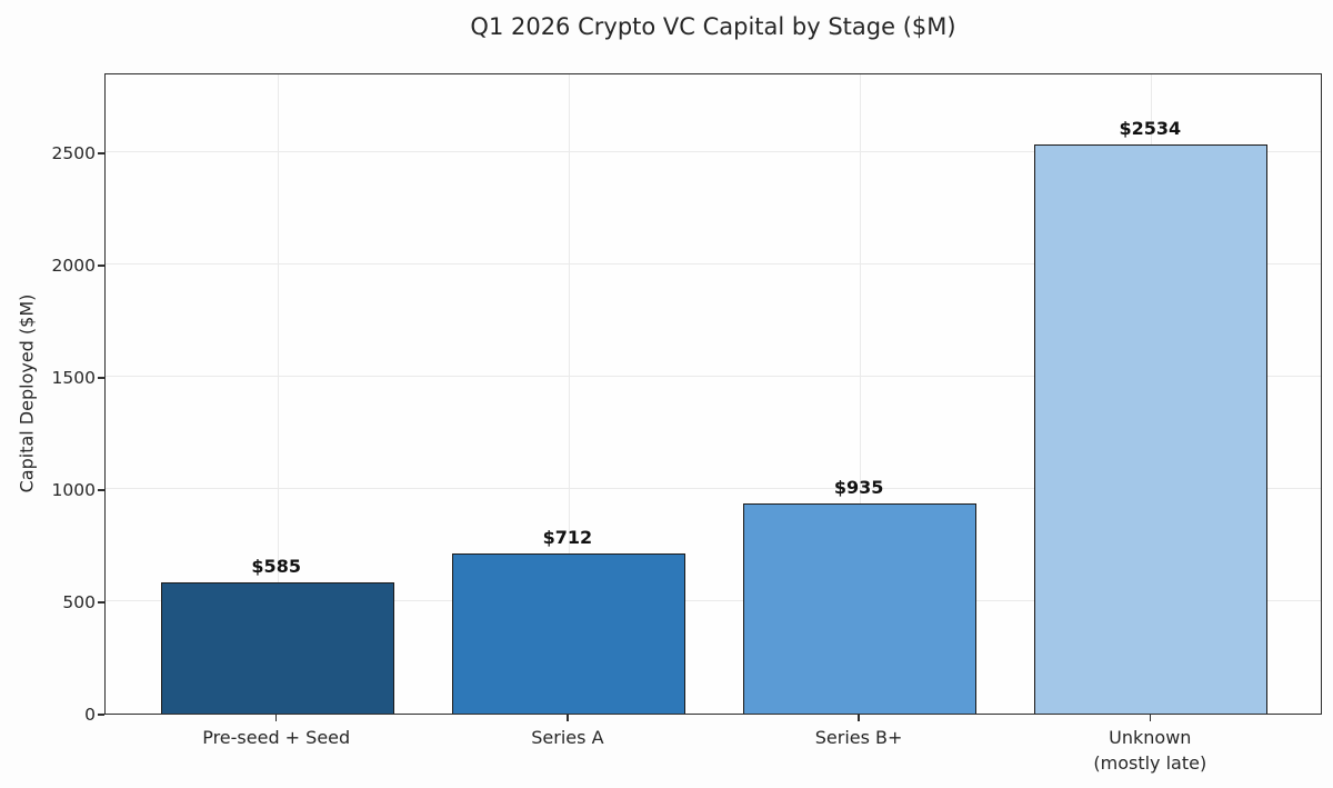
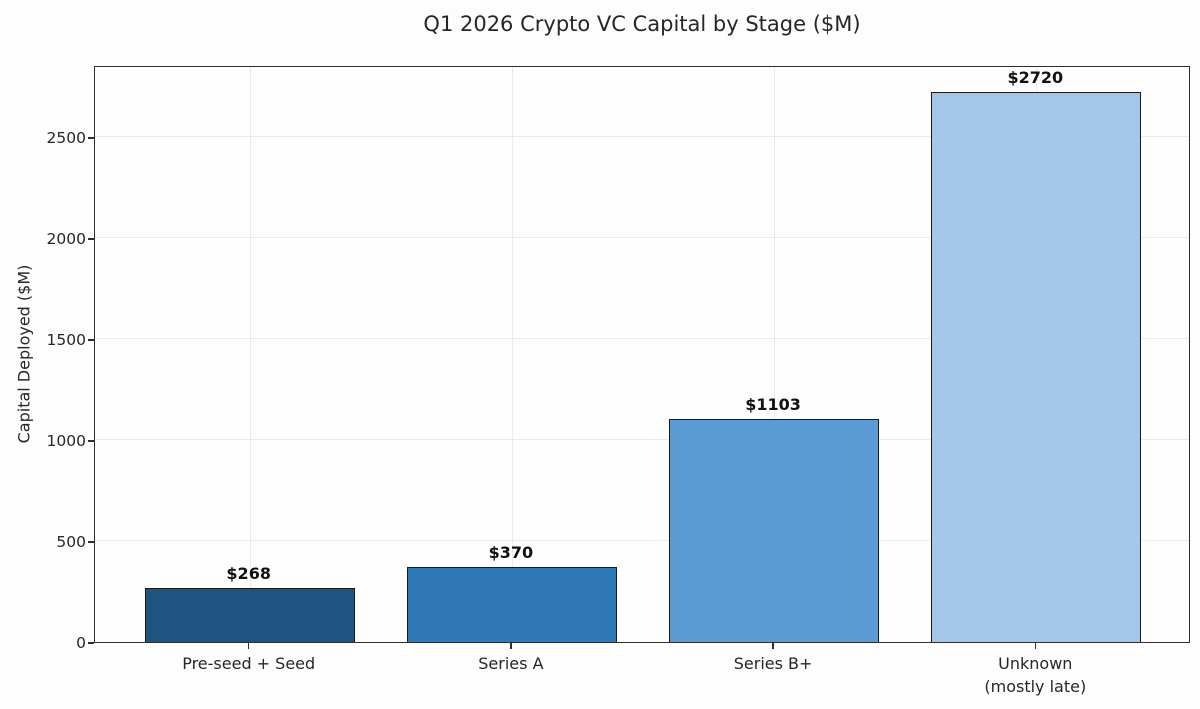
Pre-seed + Seed: $585 -> $268
Series A: $712 -> $370
Series B+: $935 -> $1103
Unknown (mostly late): $2534 -> $2720
